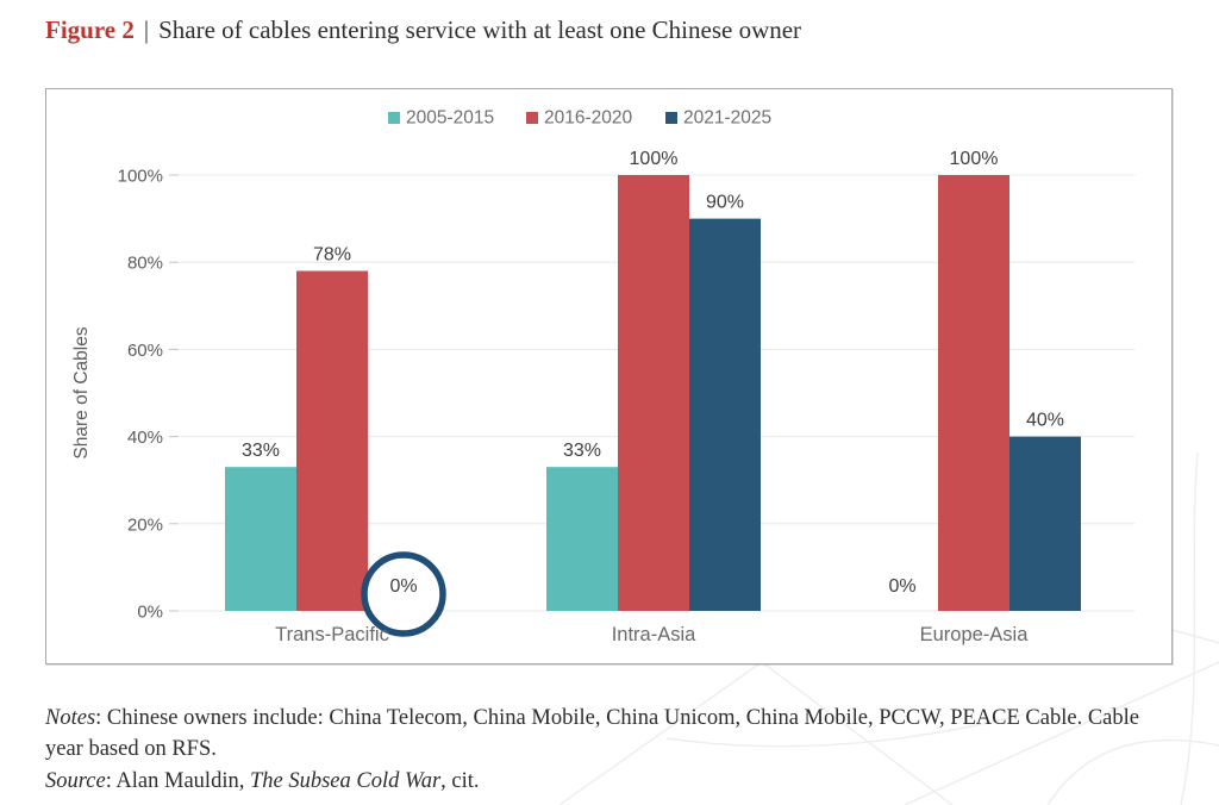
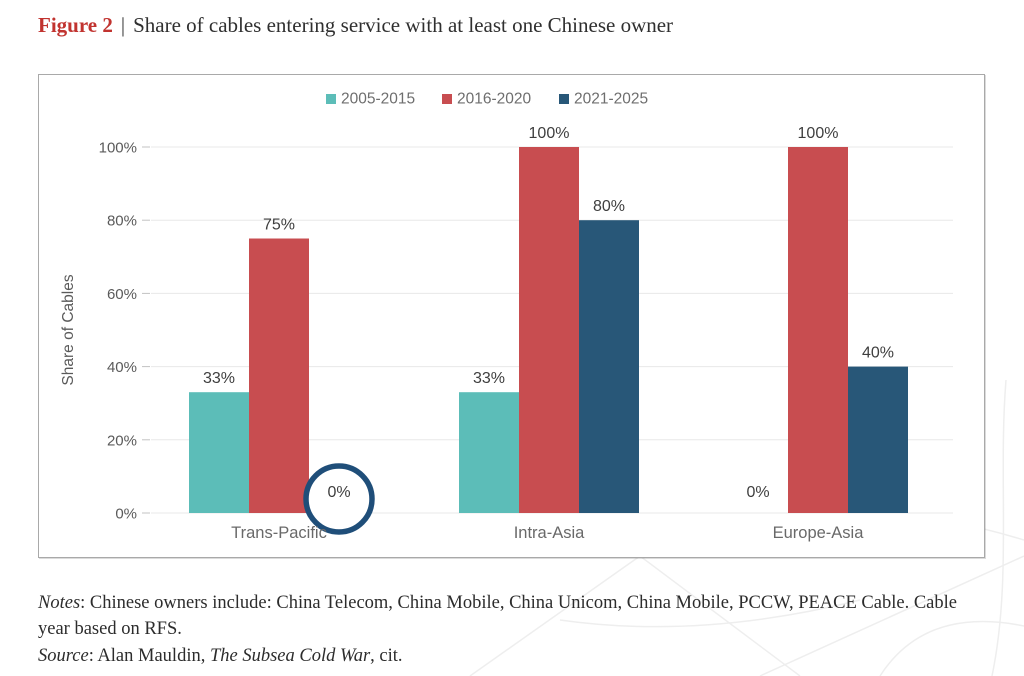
2016-2020/Trans-Pacific: 78% -> 75%
2021-2025/Intra-Asia: 90% -> 80%
